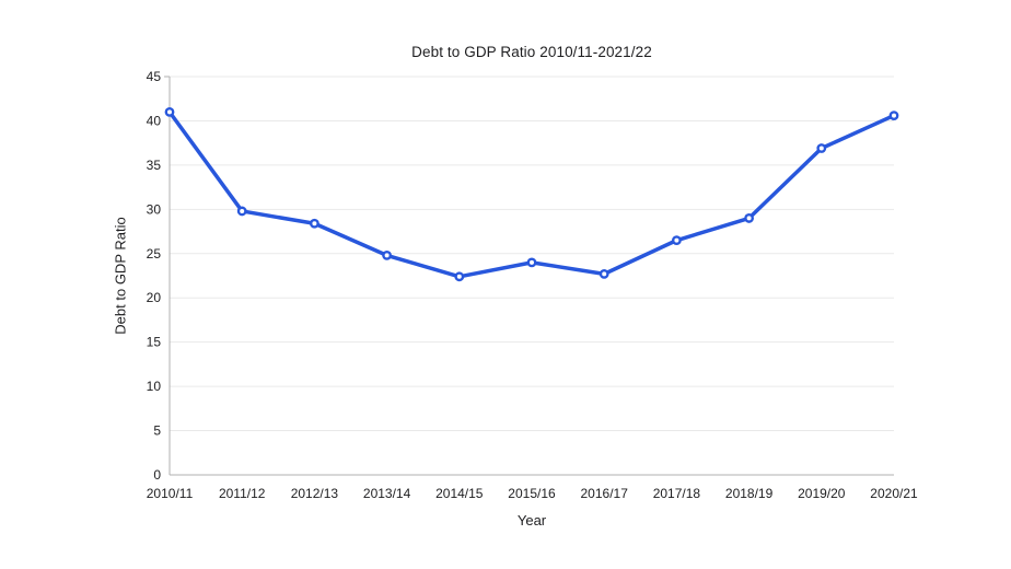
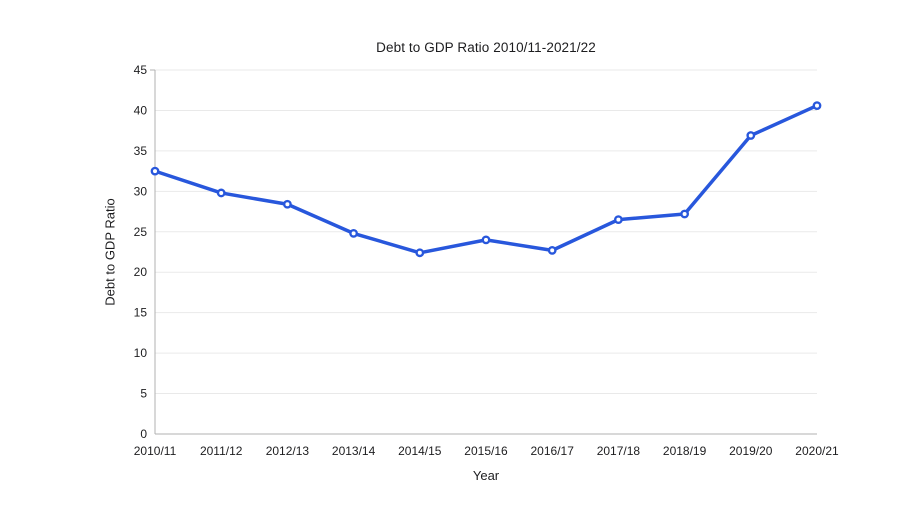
2010/11: 41 -> 32
2018/19: 29 -> 27
